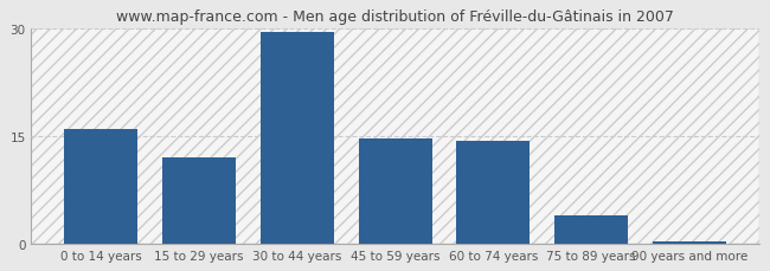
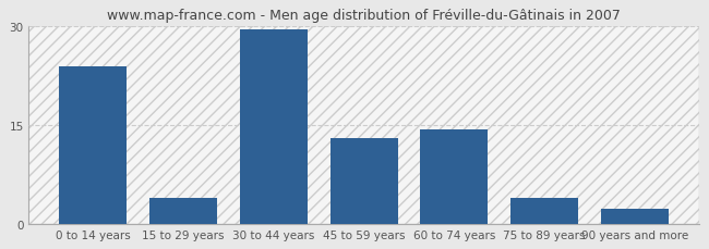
0 to 14 years: 16.0 -> 24.0
15 to 29 years: 12.0 -> 4.0
45 to 59 years: 14.7 -> 13.0
90 years and more: 0.3 -> 2.2
